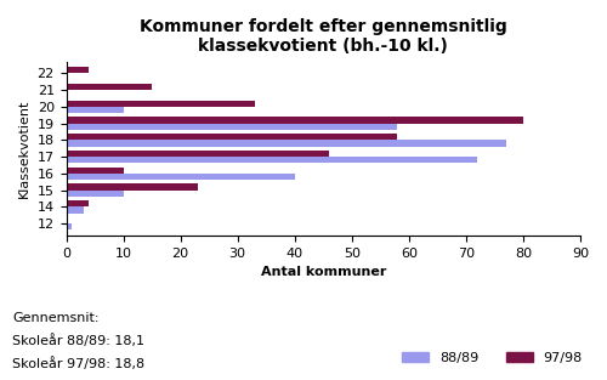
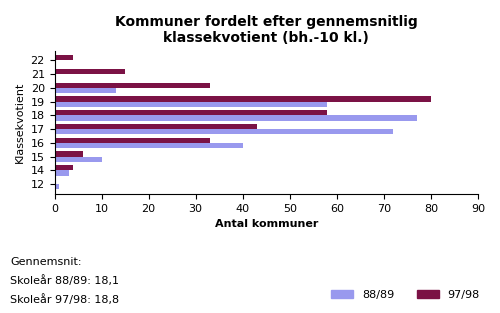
88/89/20: 10 -> 13
97/98/17: 46 -> 43
97/98/16: 10 -> 33
97/98/15: 23 -> 6
